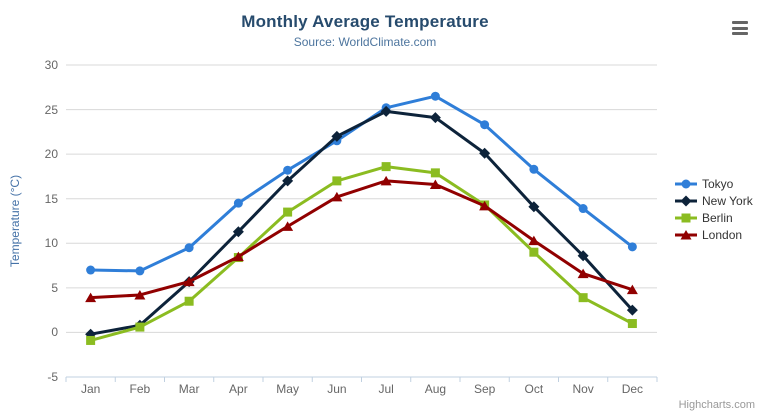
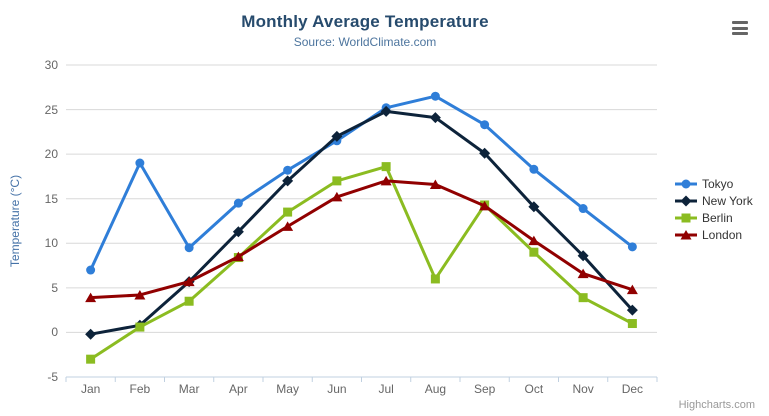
Berlin/Jan: -1 -> -3
Tokyo/Feb: 7 -> 19
Berlin/Aug: 18 -> 6
